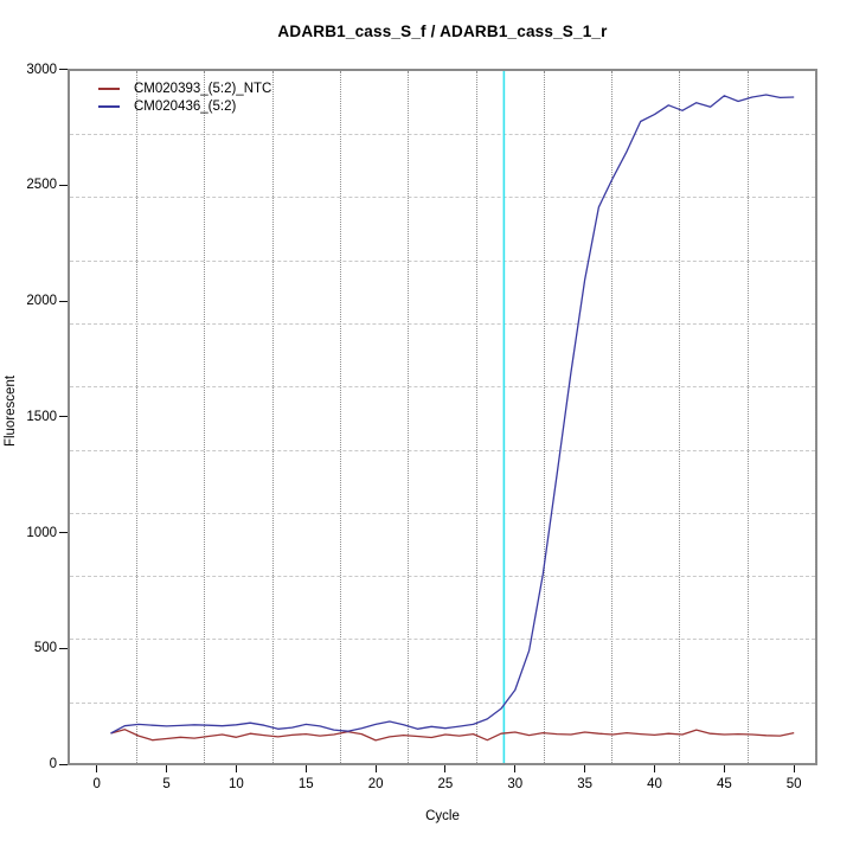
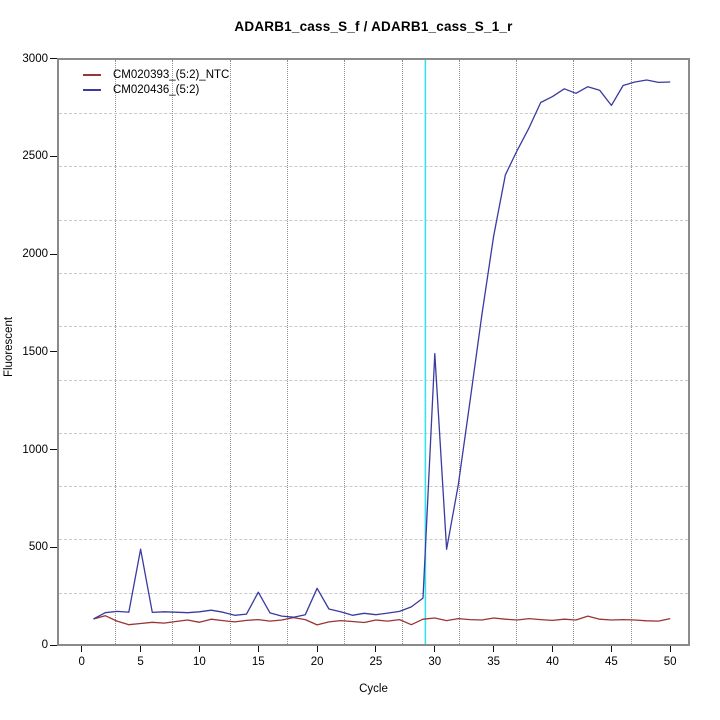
CM020436_(5:2)/5: 160 -> 490
CM020436_(5:2)/15: 170 -> 270
CM020436_(5:2)/20: 170 -> 290
CM020436_(5:2)/30: 320 -> 1490
CM020436_(5:2)/45: 2890 -> 2760
